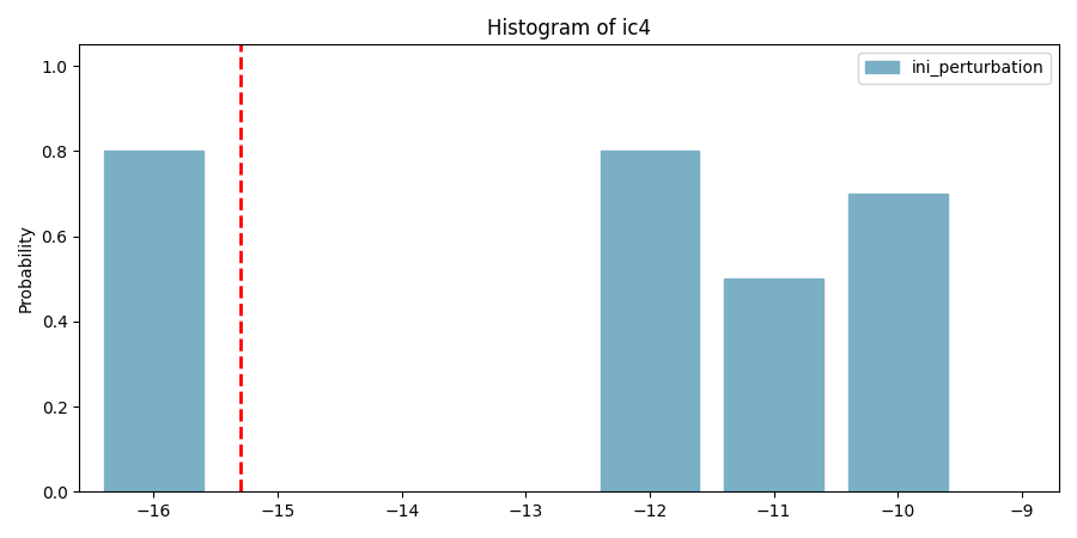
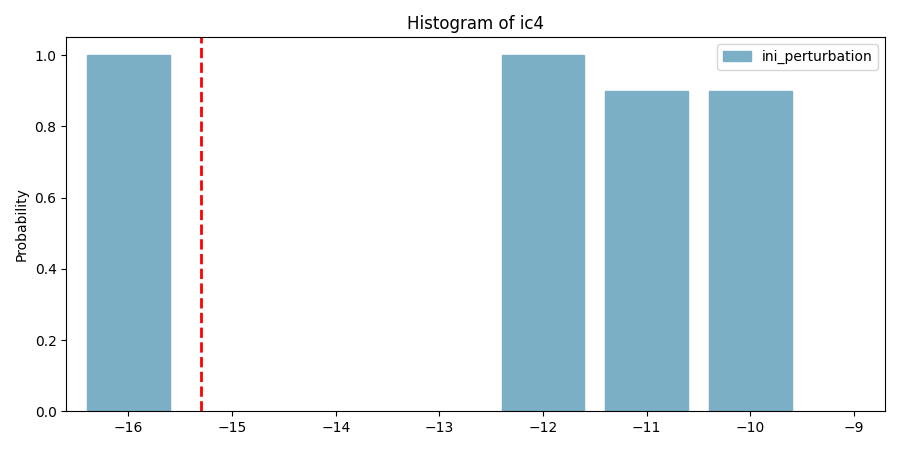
−16: 0.8 -> 1.0
−12: 0.8 -> 1.0
−11: 0.5 -> 0.9
−10: 0.7 -> 0.9
